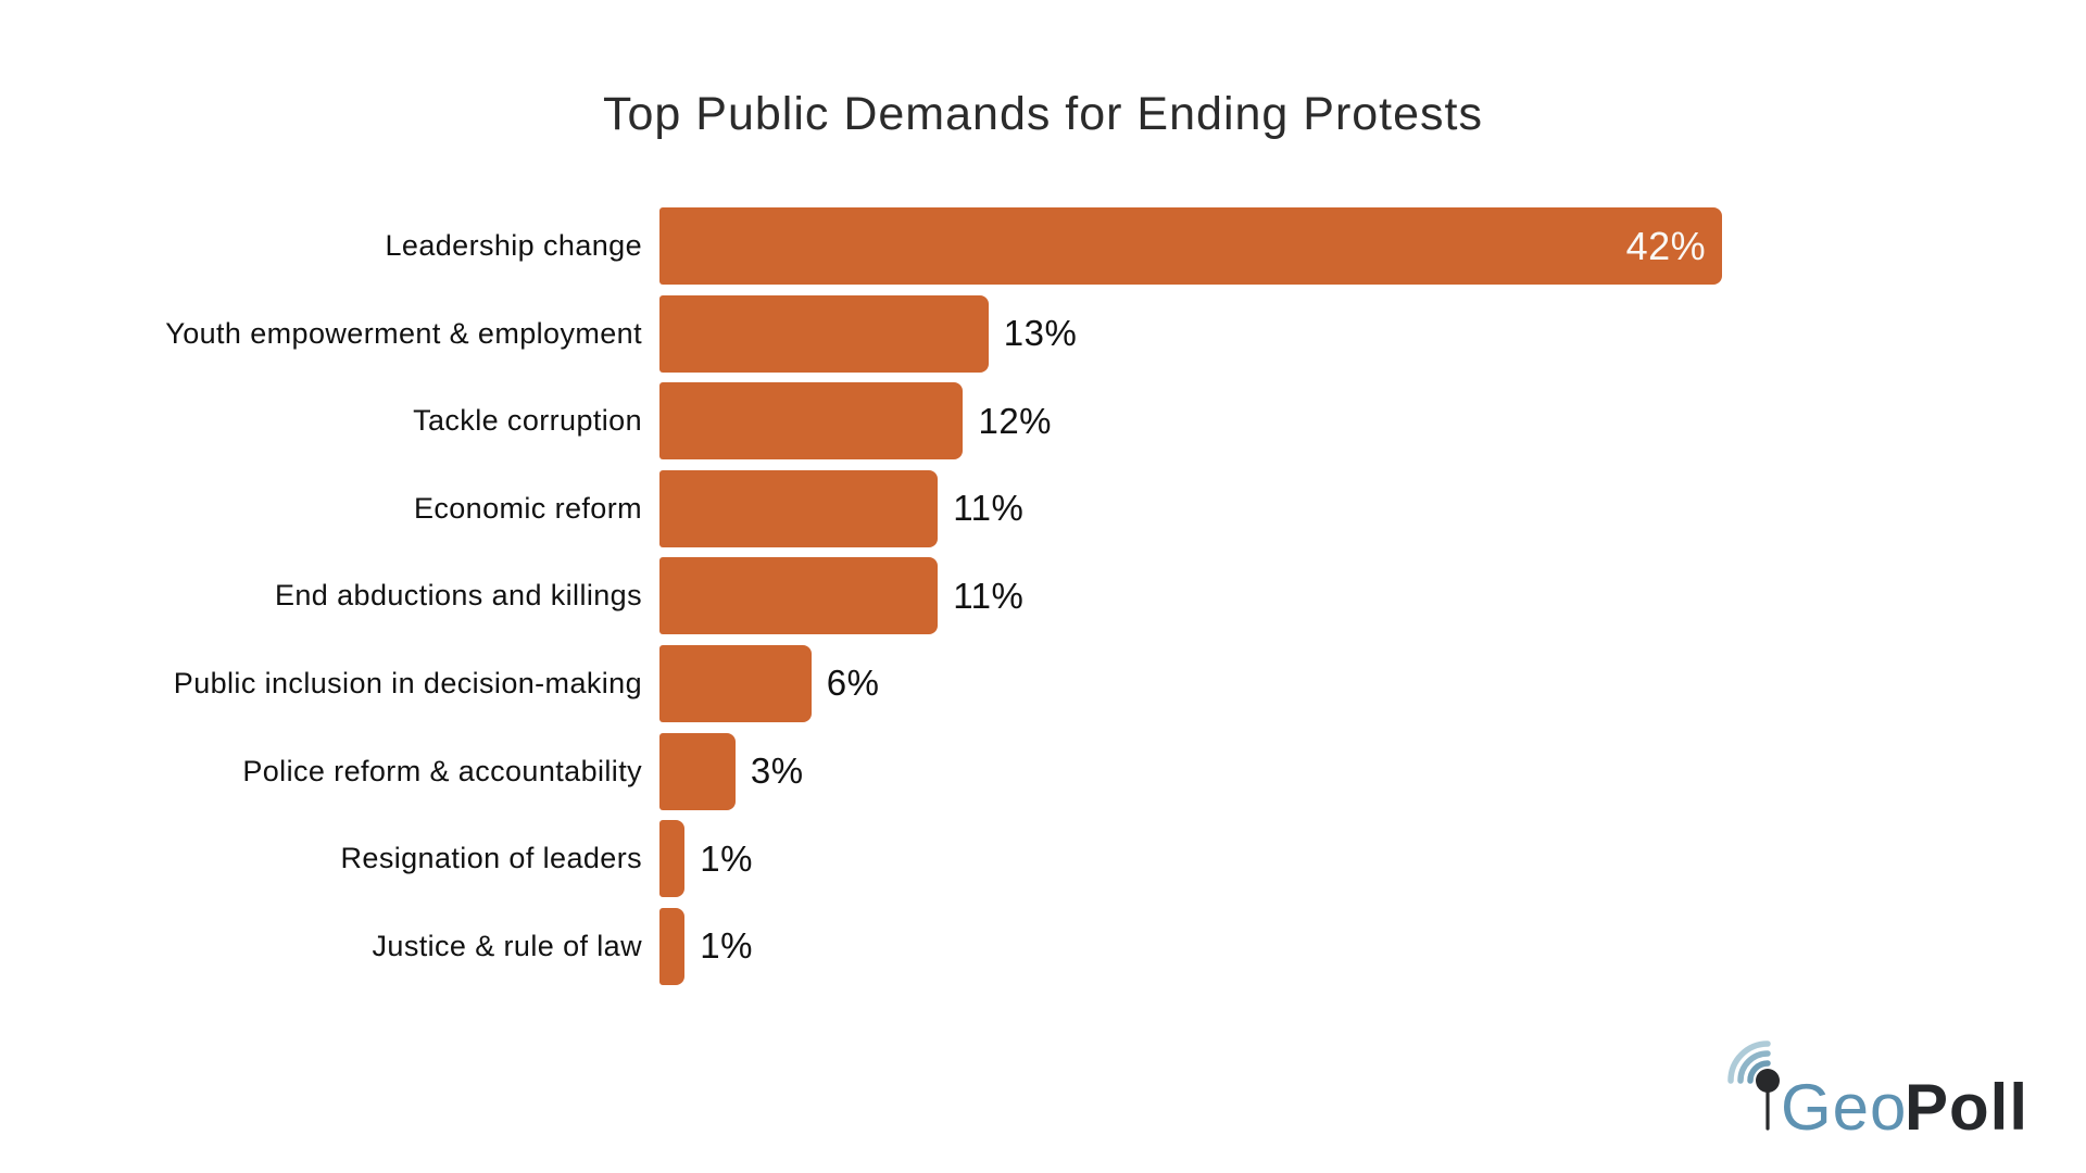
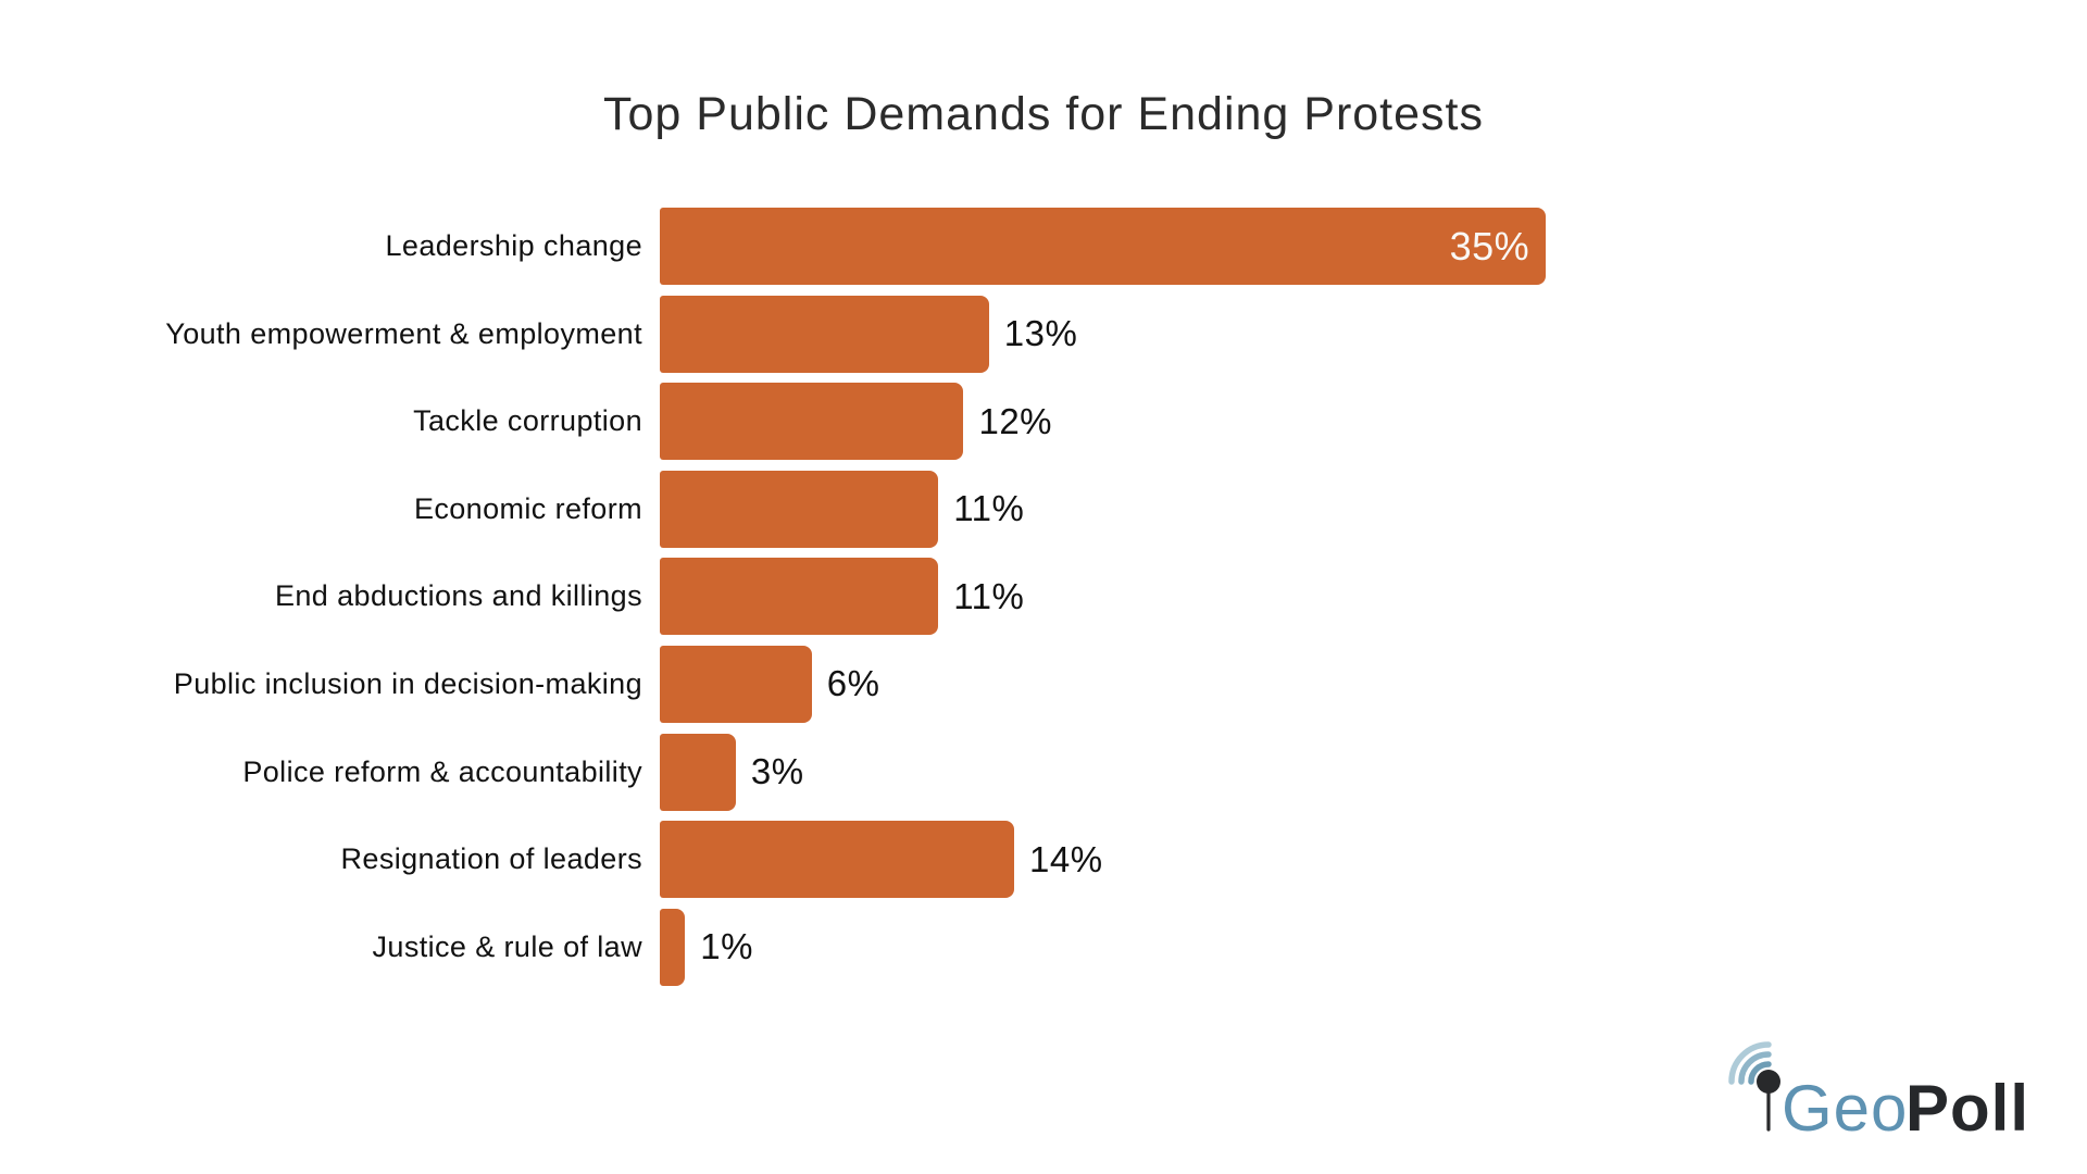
Leadership change: 42% -> 35%
Resignation of leaders: 1% -> 14%
